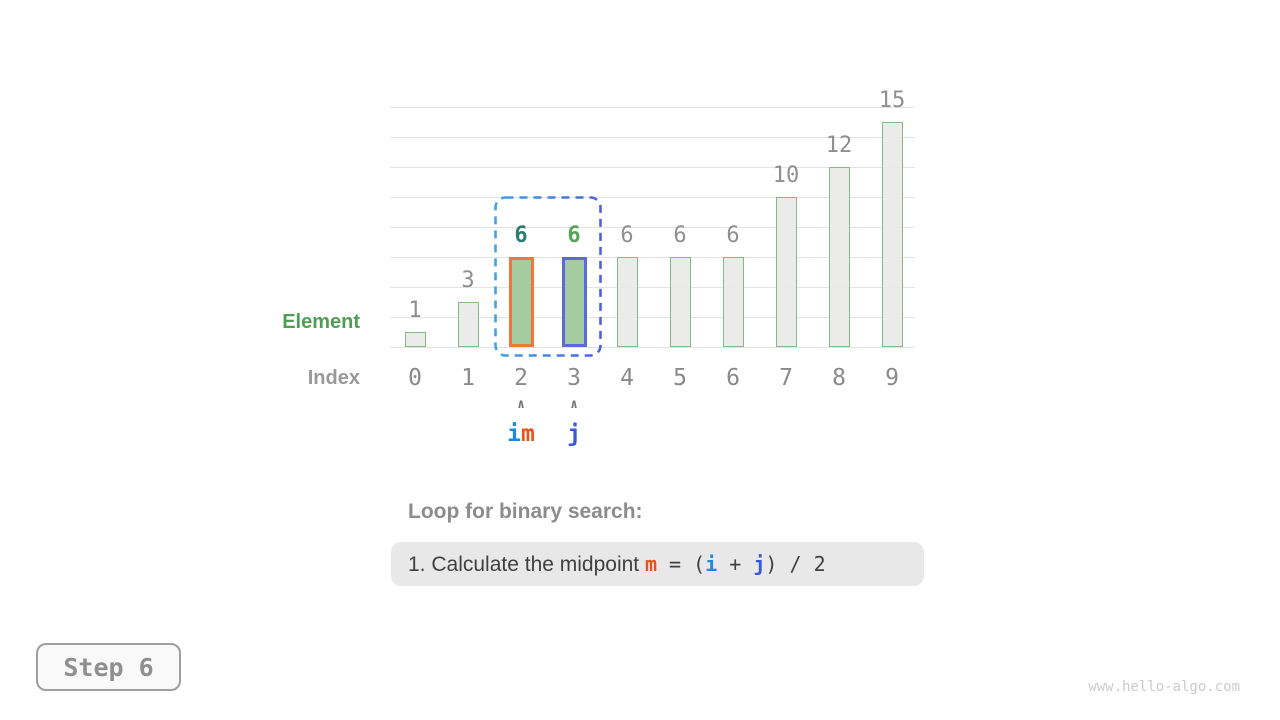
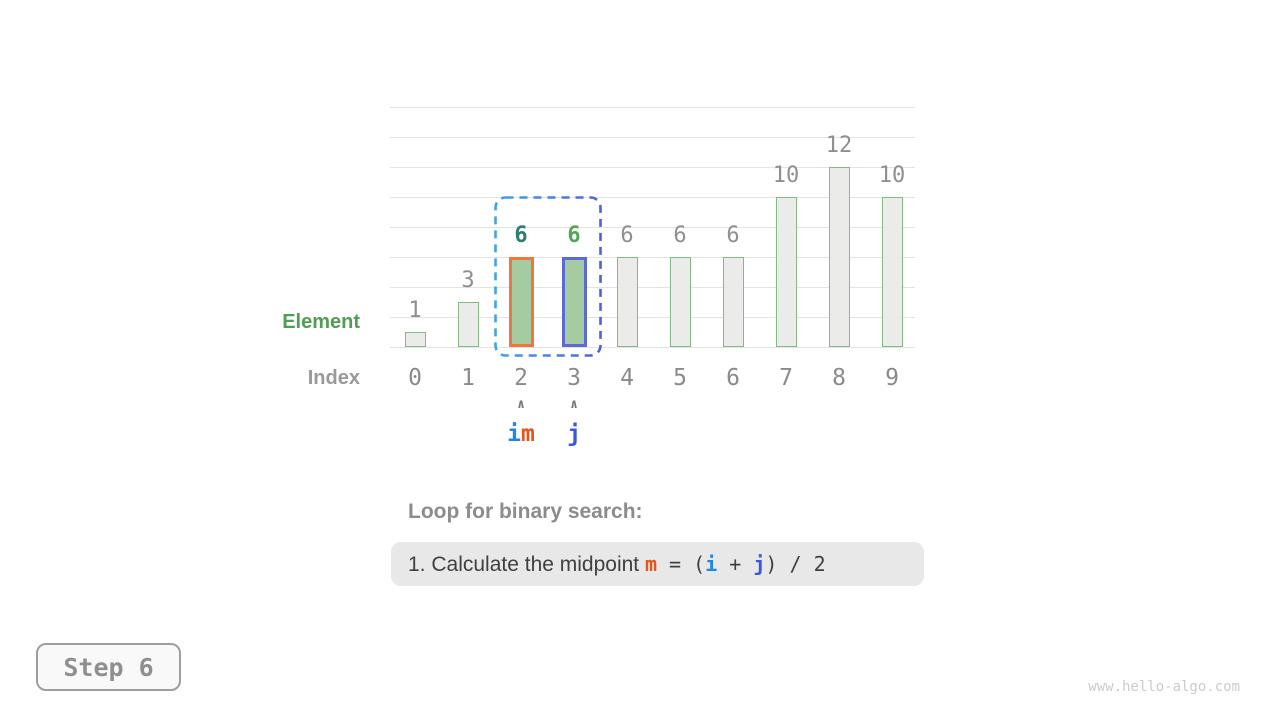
9: 15 -> 10
